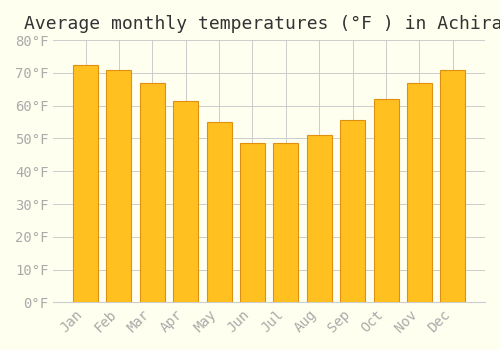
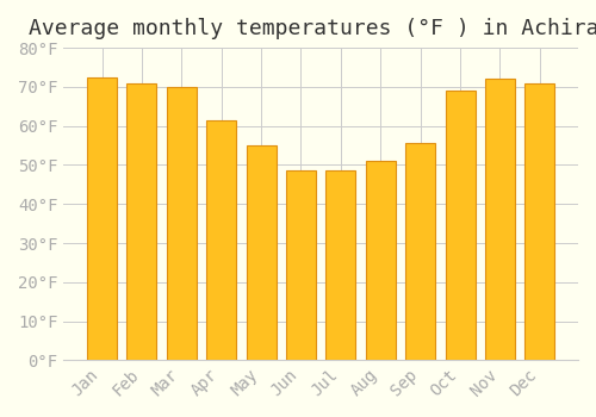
Mar: 67.0°F -> 70.0°F
Oct: 62.0°F -> 69.0°F
Nov: 67.0°F -> 72.0°F
